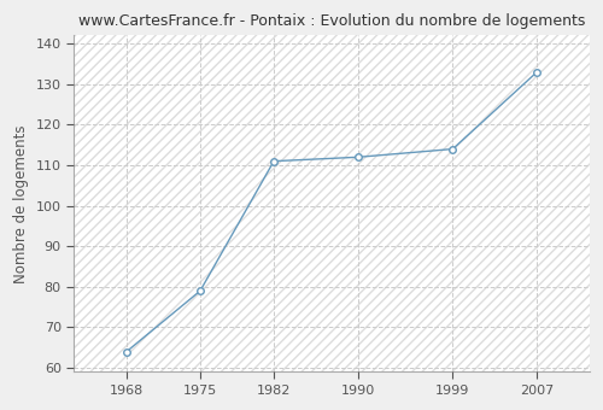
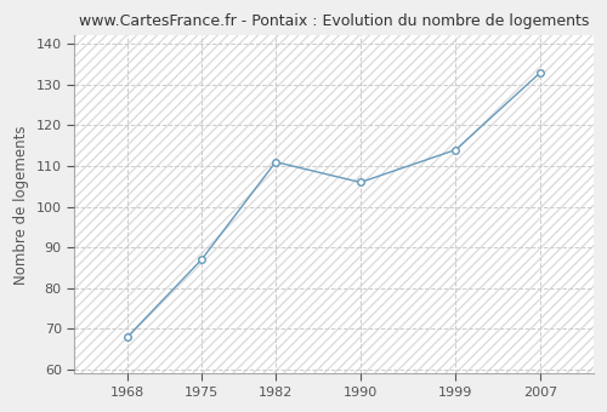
1968: 64 -> 68
1975: 79 -> 87
1990: 112 -> 106
